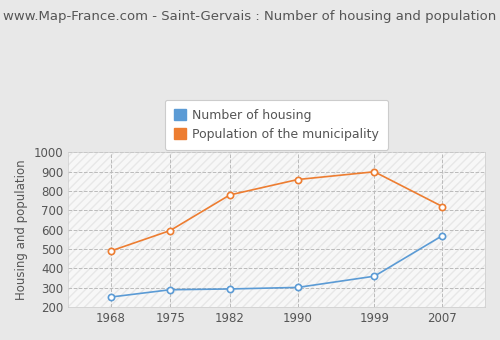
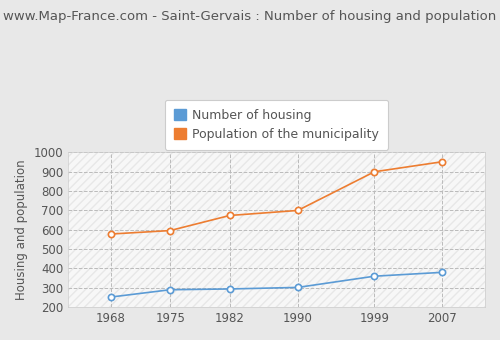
Population of the municipality/1968: 490 -> 580
Population of the municipality/1982: 780 -> 670
Population of the municipality/1990: 860 -> 700
Number of housing/2007: 570 -> 380
Population of the municipality/2007: 720 -> 950
